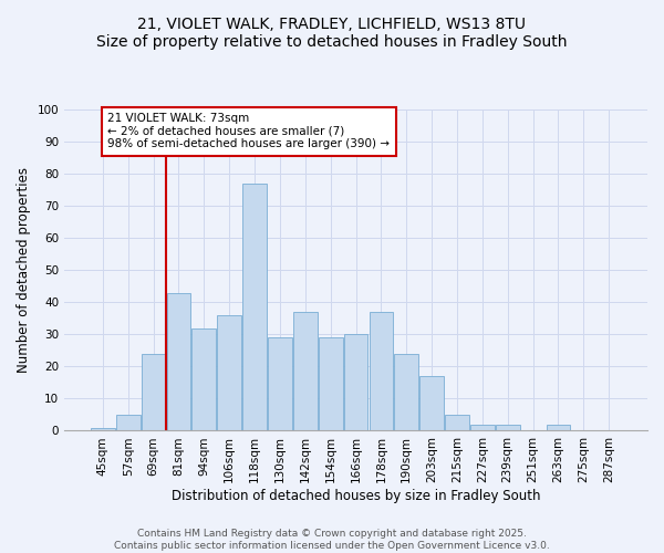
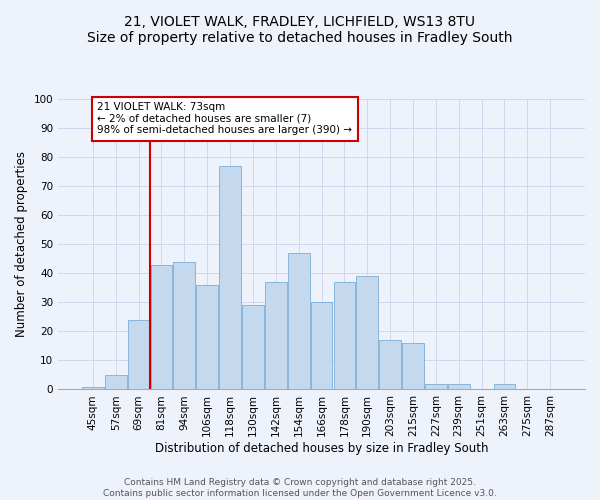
94sqm: 32 -> 44
154sqm: 29 -> 47
190sqm: 24 -> 39
215sqm: 5 -> 16
